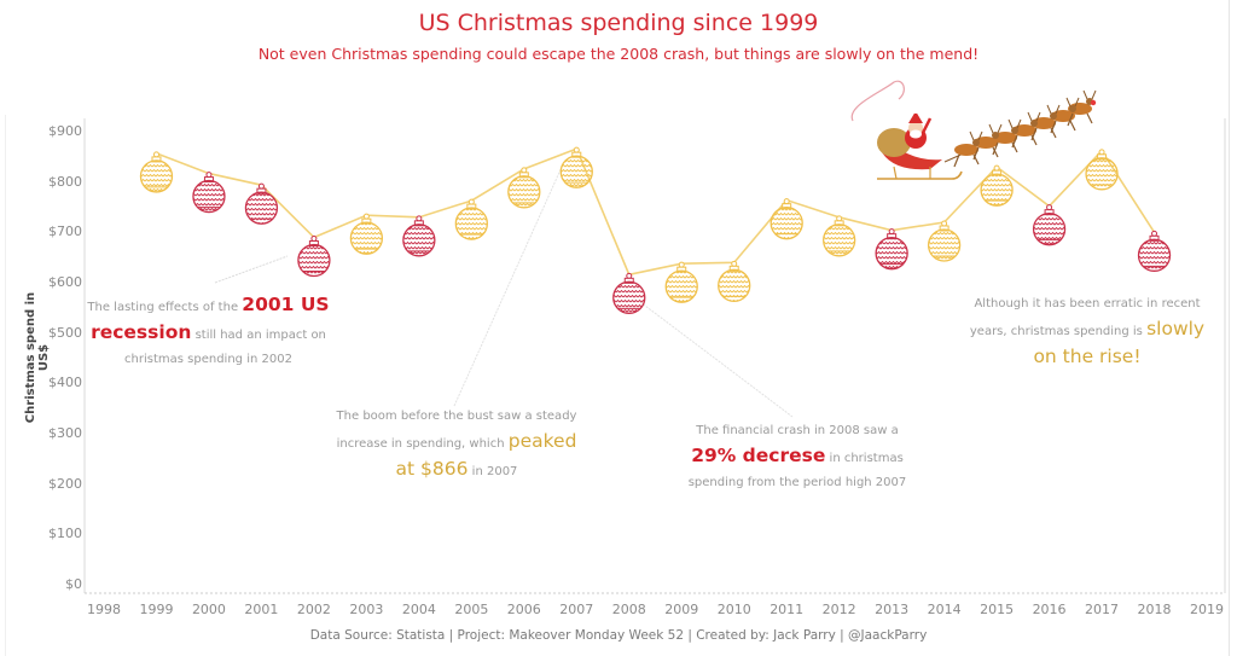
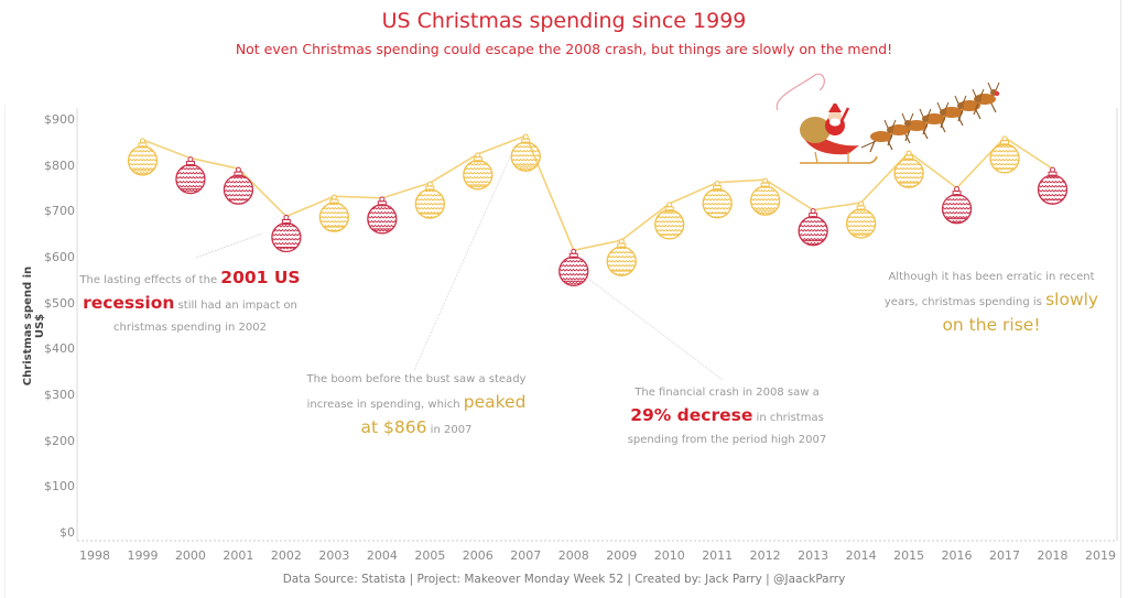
2010: $640 -> $720
2012: $730 -> $770
2018: $700 -> $790
